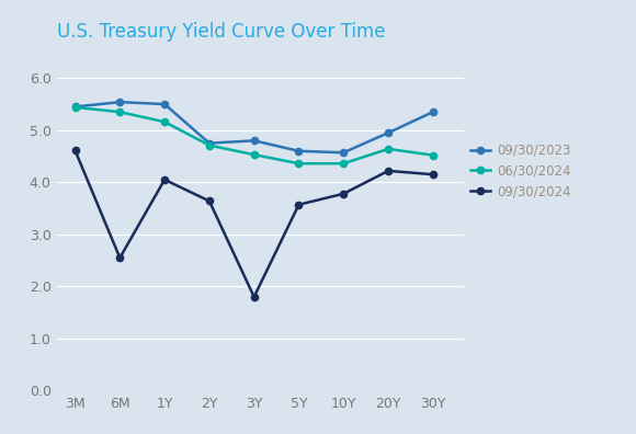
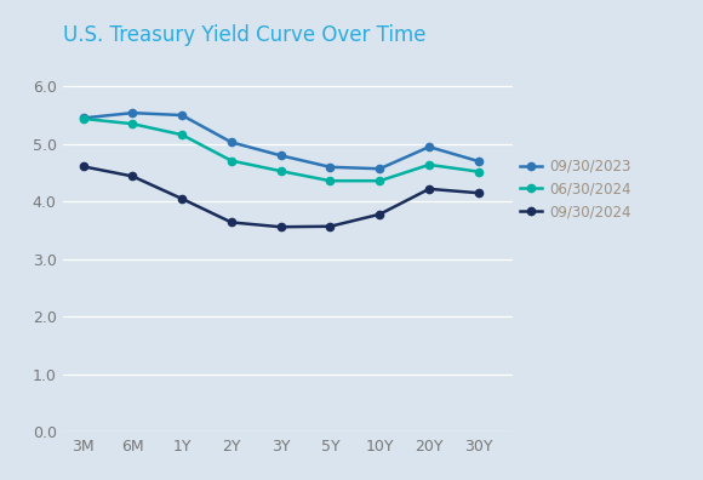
09/30/2024/6M: 2.55 -> 4.44
09/30/2023/2Y: 4.75 -> 5.03
09/30/2024/3Y: 1.80 -> 3.56
09/30/2023/30Y: 5.35 -> 4.70
